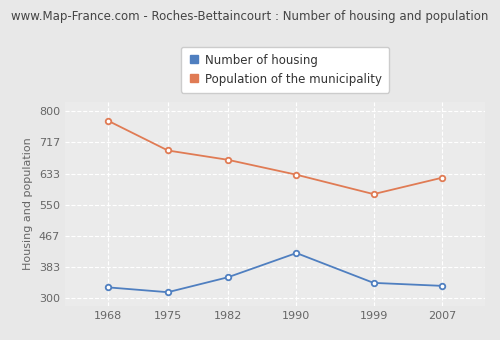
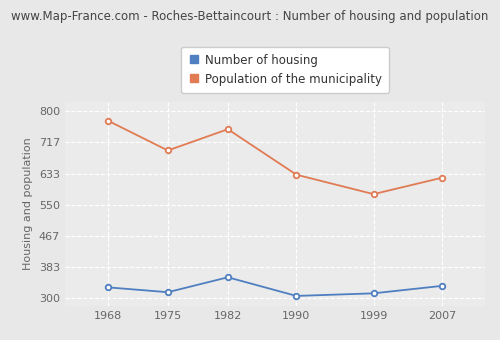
Population of the municipality/1982: 670 -> 752
Number of housing/1990: 420 -> 305
Number of housing/1999: 340 -> 312
